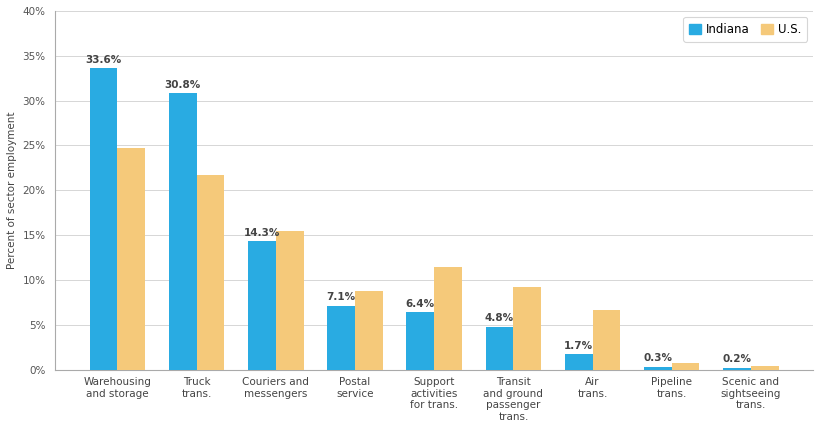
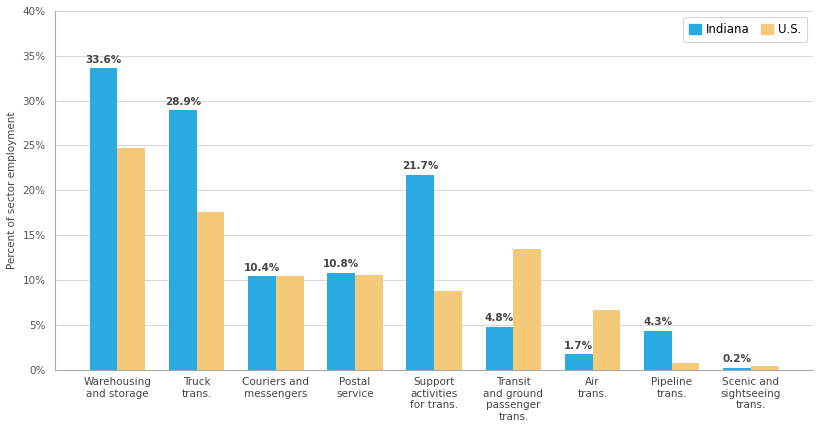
Indiana/Truck trans.: 30.8% -> 28.9%
U.S./Truck trans.: 21.7% -> 17.6%
Indiana/Couriers and messengers: 14.3% -> 10.4%
U.S./Couriers and messengers: 15.5% -> 10.4%
Indiana/Postal service: 7.1% -> 10.8%
U.S./Postal service: 8.8% -> 10.6%
Indiana/Support activities for trans.: 6.4% -> 21.7%
U.S./Support activities for trans.: 11.4% -> 8.8%
U.S./Transit and ground passenger trans.: 9.2% -> 13.4%
Indiana/Pipeline trans.: 0.3% -> 4.3%
